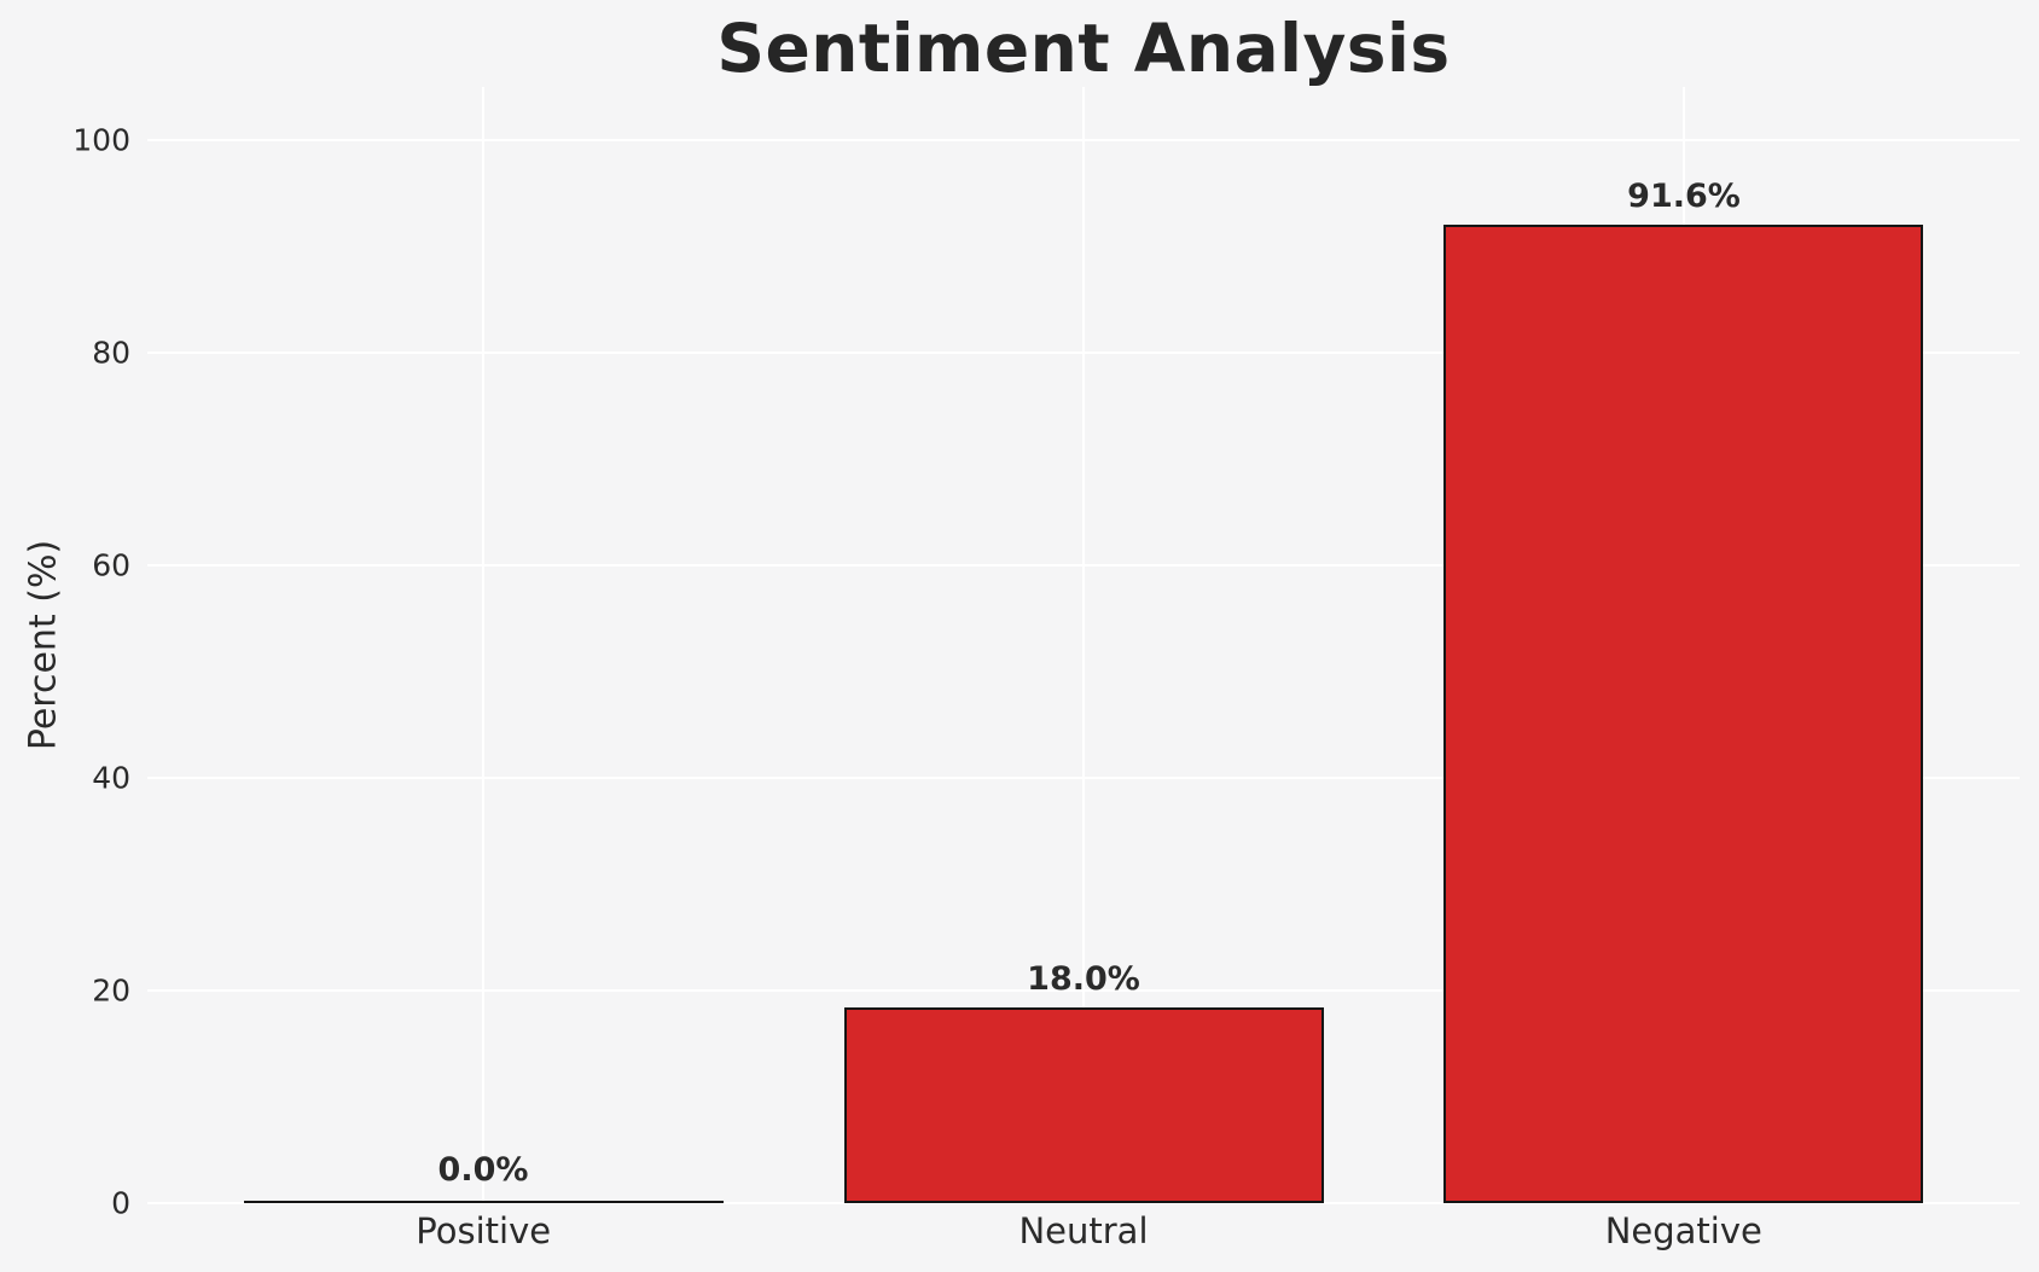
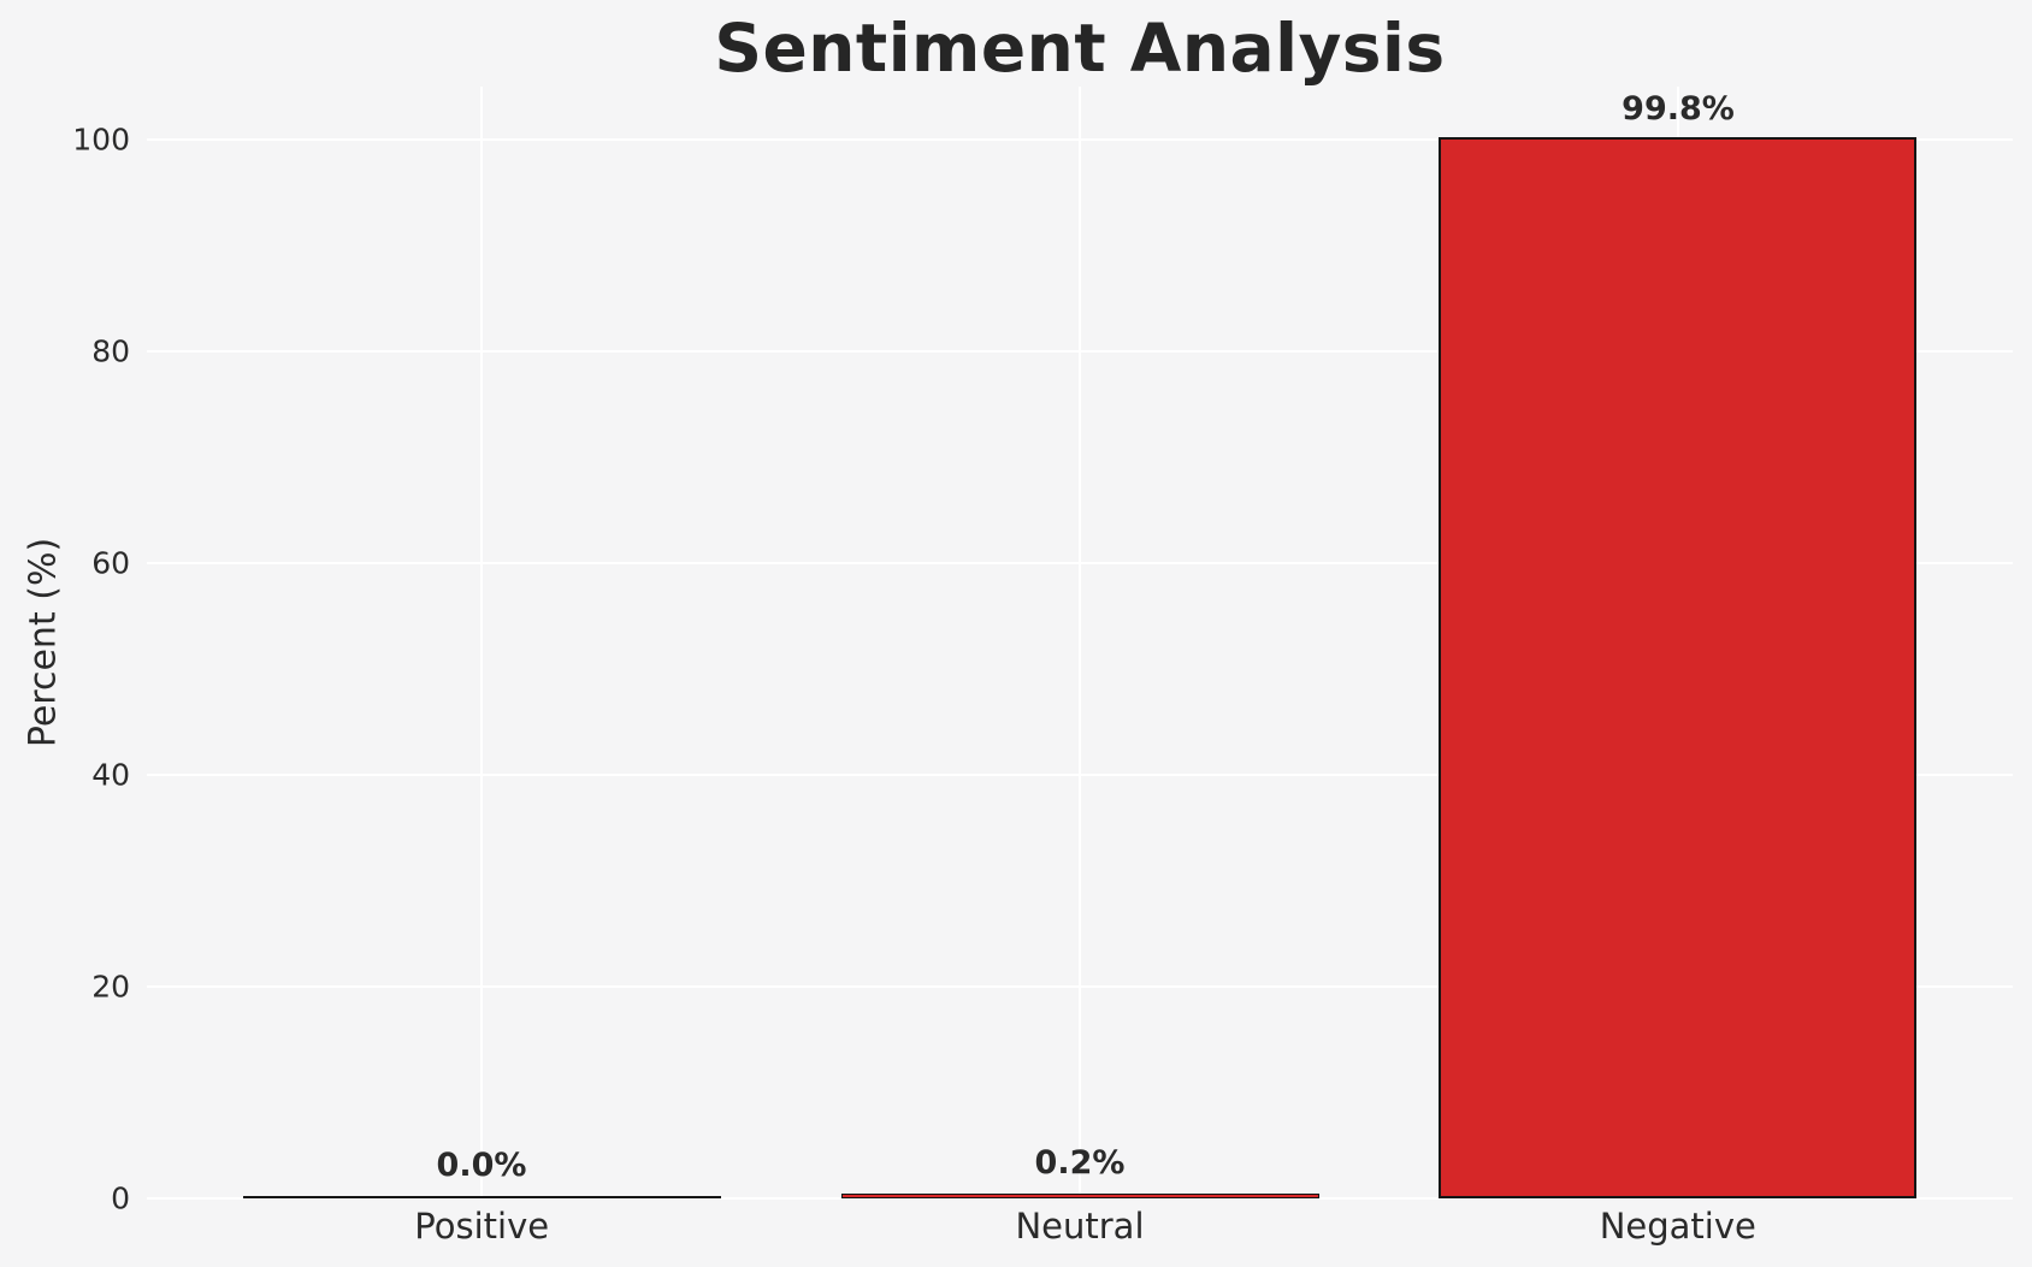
Neutral: 18.0% -> 0.2%
Negative: 91.6% -> 99.8%
